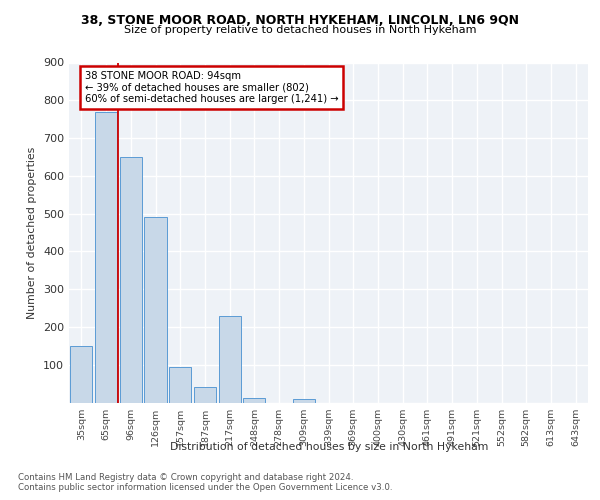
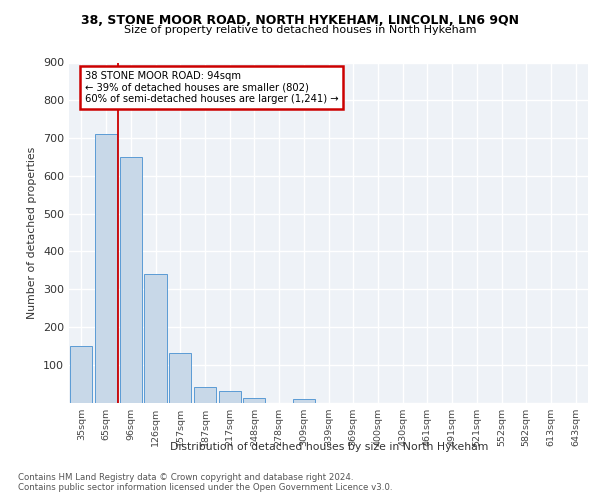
65sqm: 770 -> 712
126sqm: 490 -> 340
157sqm: 95 -> 130
217sqm: 230 -> 30
